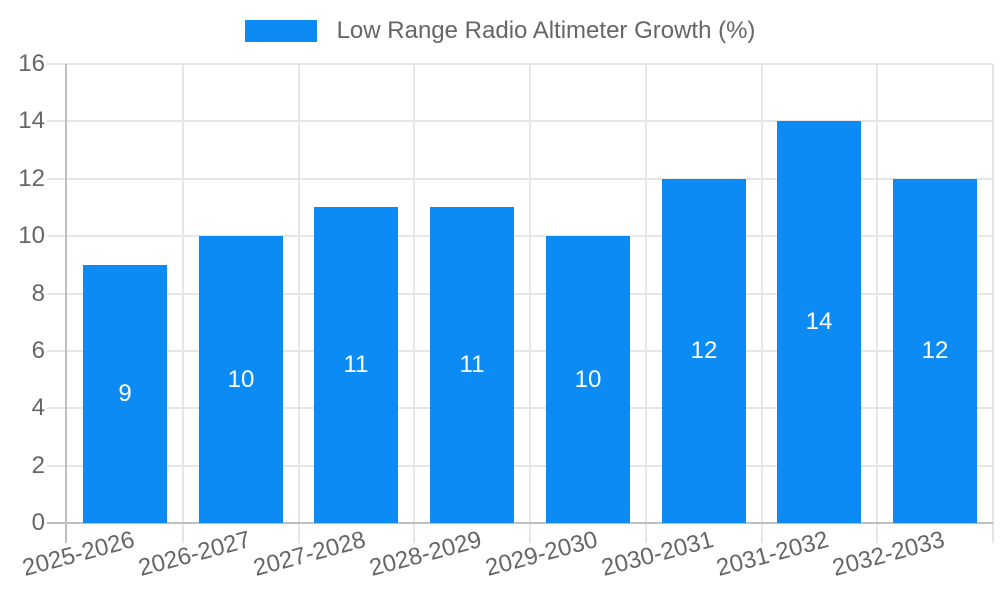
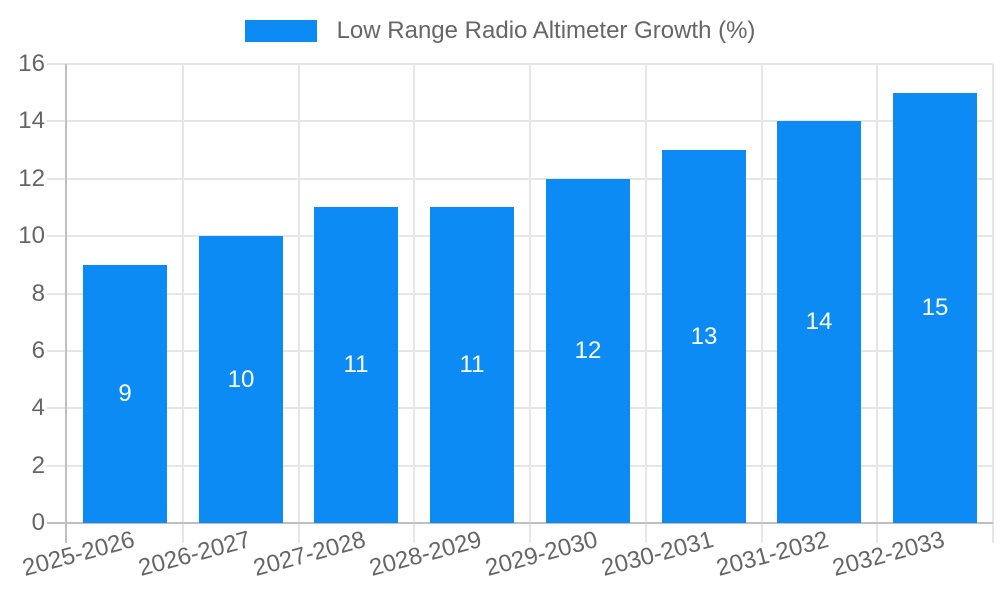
2029-2030: 10 -> 12
2030-2031: 12 -> 13
2032-2033: 12 -> 15
